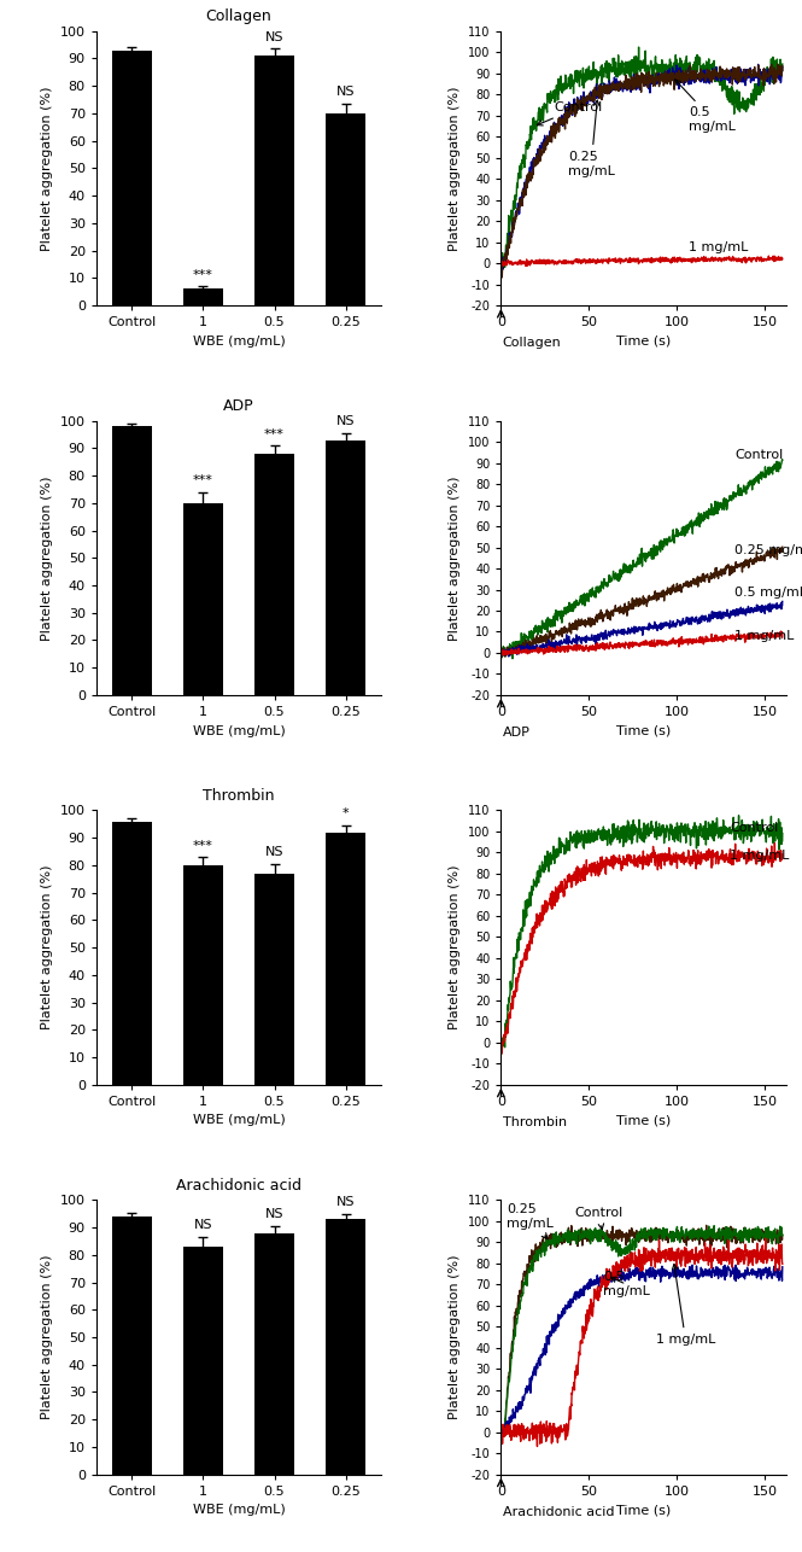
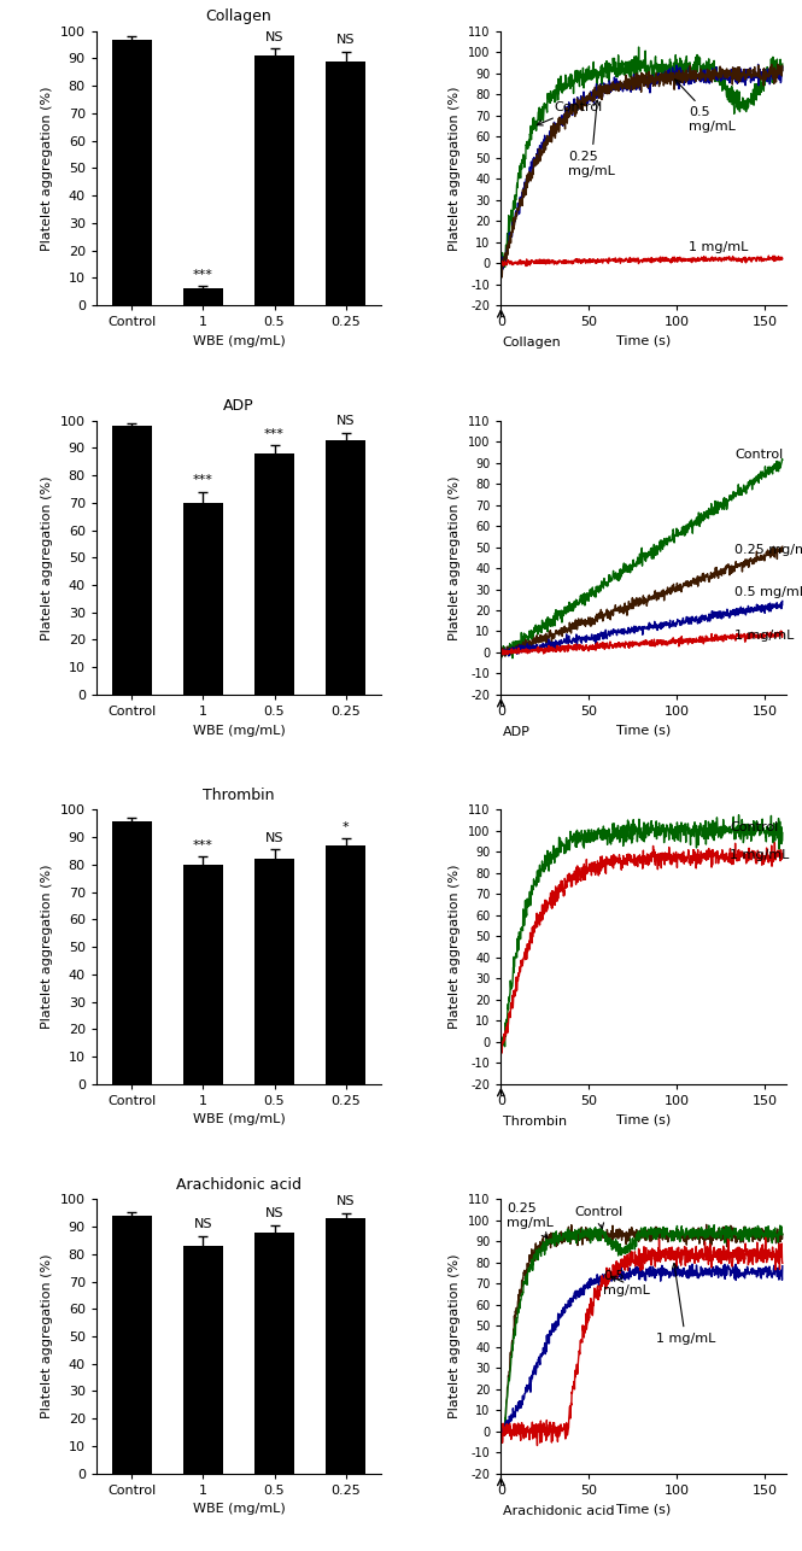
Collagen/Control: 93 -> 97
Collagen/0.25: 70 -> 89
Thrombin/0.5: 77 -> 82
Thrombin/0.25: 92 -> 87
